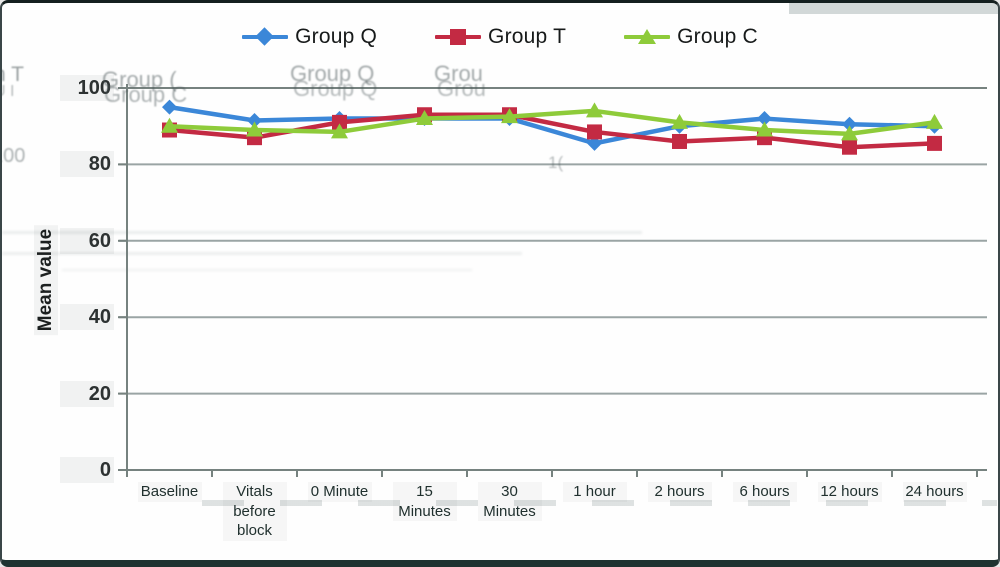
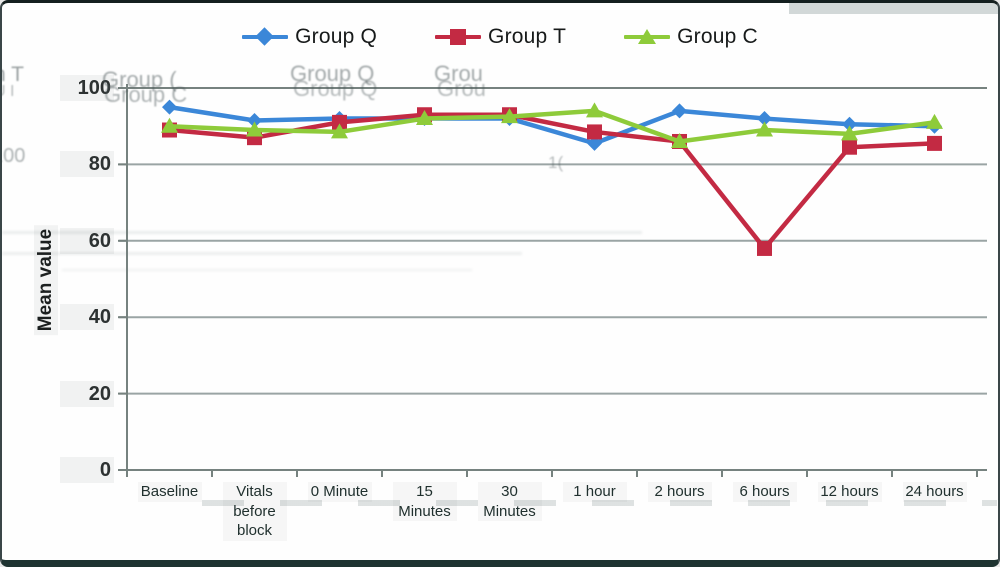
Group Q/2 hours: 90 -> 94
Group C/2 hours: 91 -> 86
Group T/6 hours: 87 -> 58
